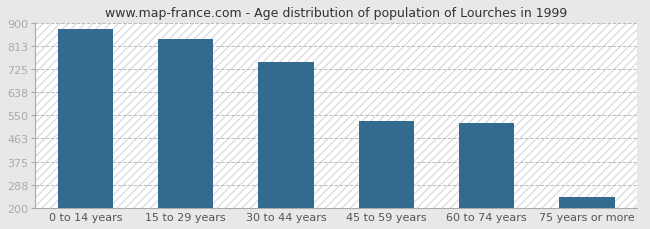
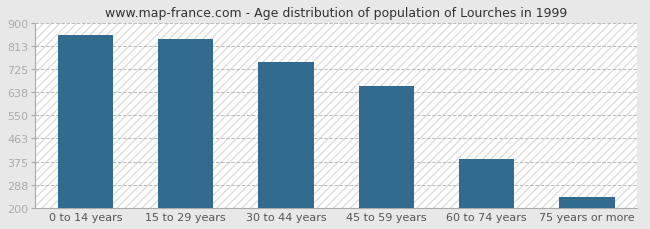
0 to 14 years: 878 -> 855
45 to 59 years: 530 -> 660
60 to 74 years: 522 -> 385
